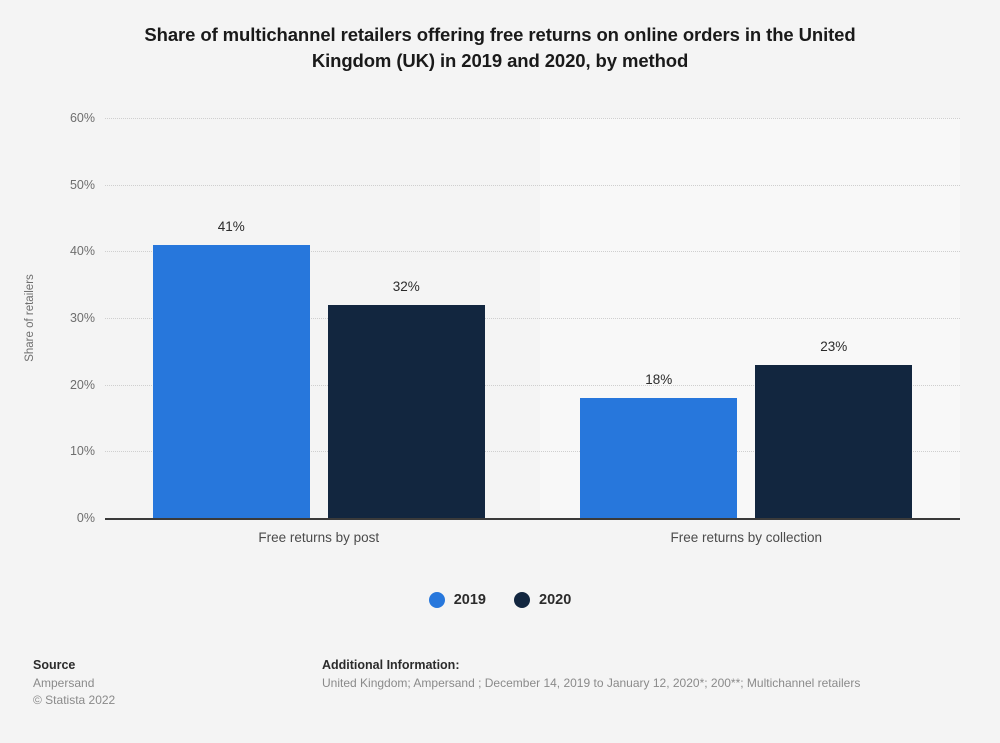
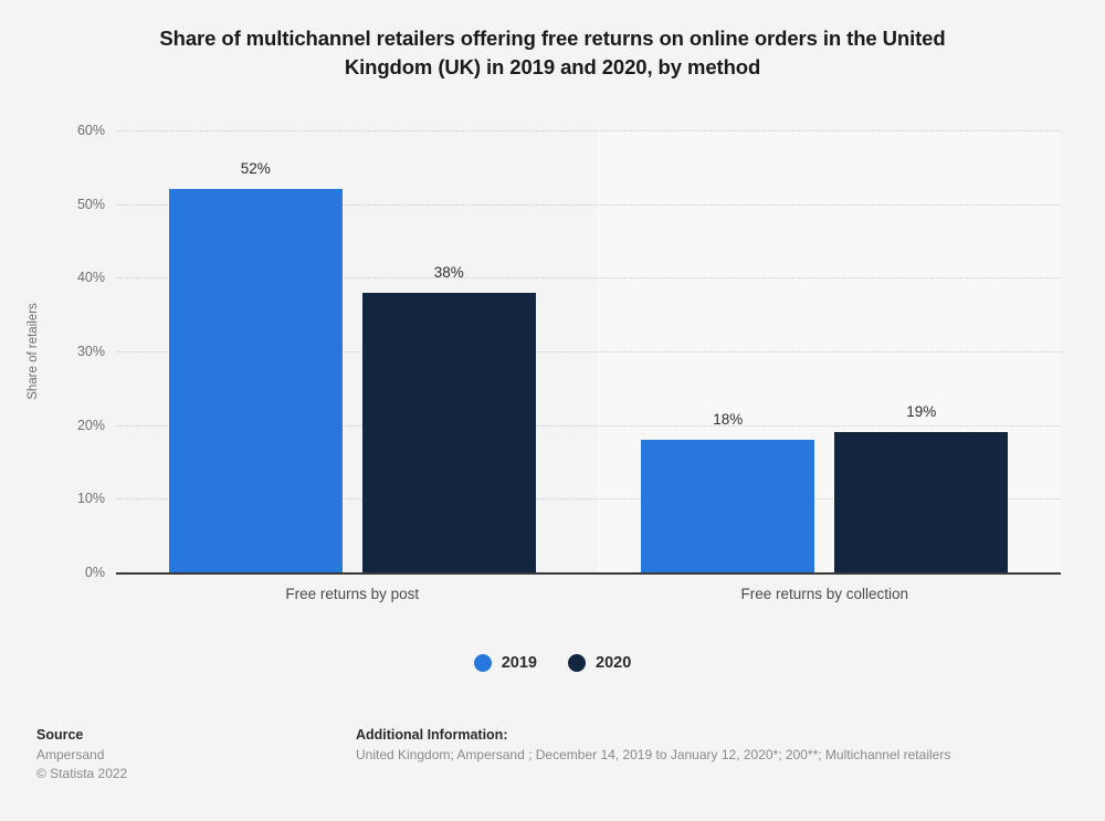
2019/Free returns by post: 41% -> 52%
2020/Free returns by post: 32% -> 38%
2020/Free returns by collection: 23% -> 19%
